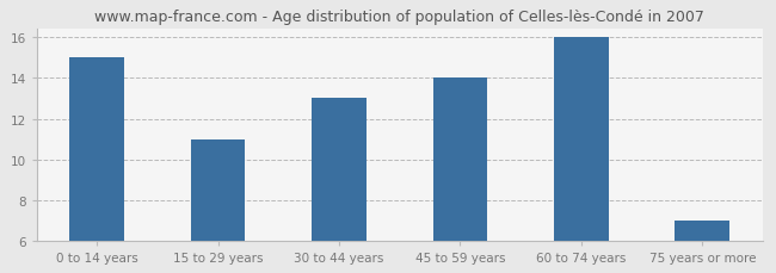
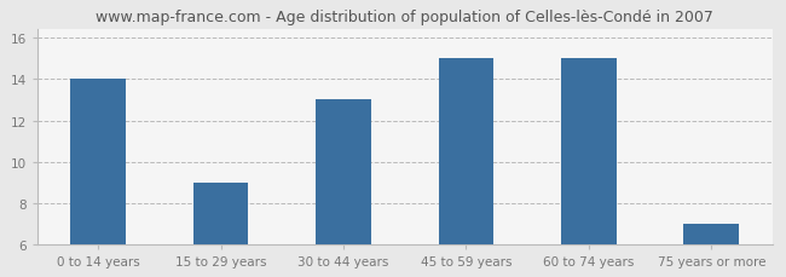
0 to 14 years: 15 -> 14
15 to 29 years: 11 -> 9
45 to 59 years: 14 -> 15
60 to 74 years: 16 -> 15
